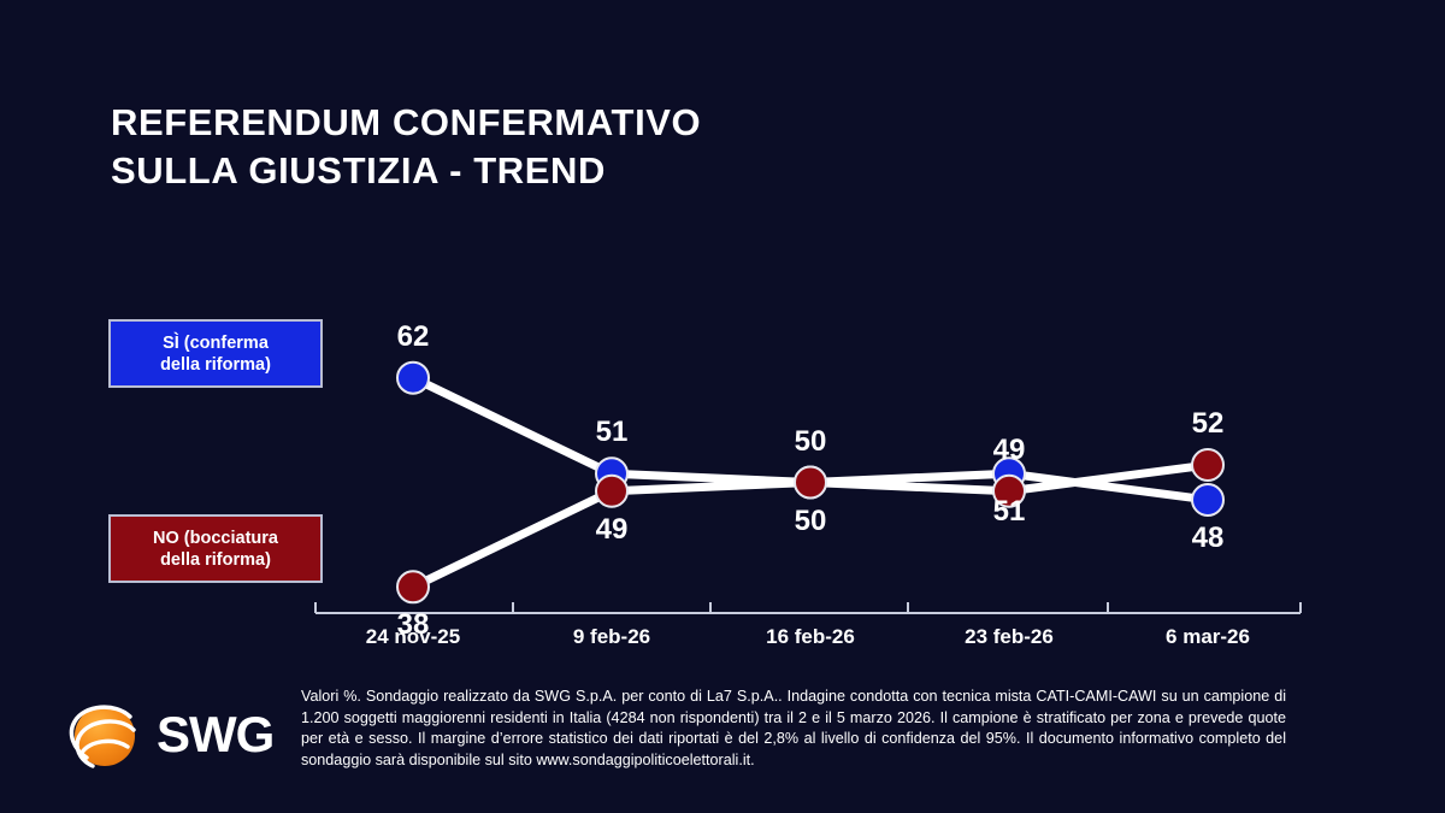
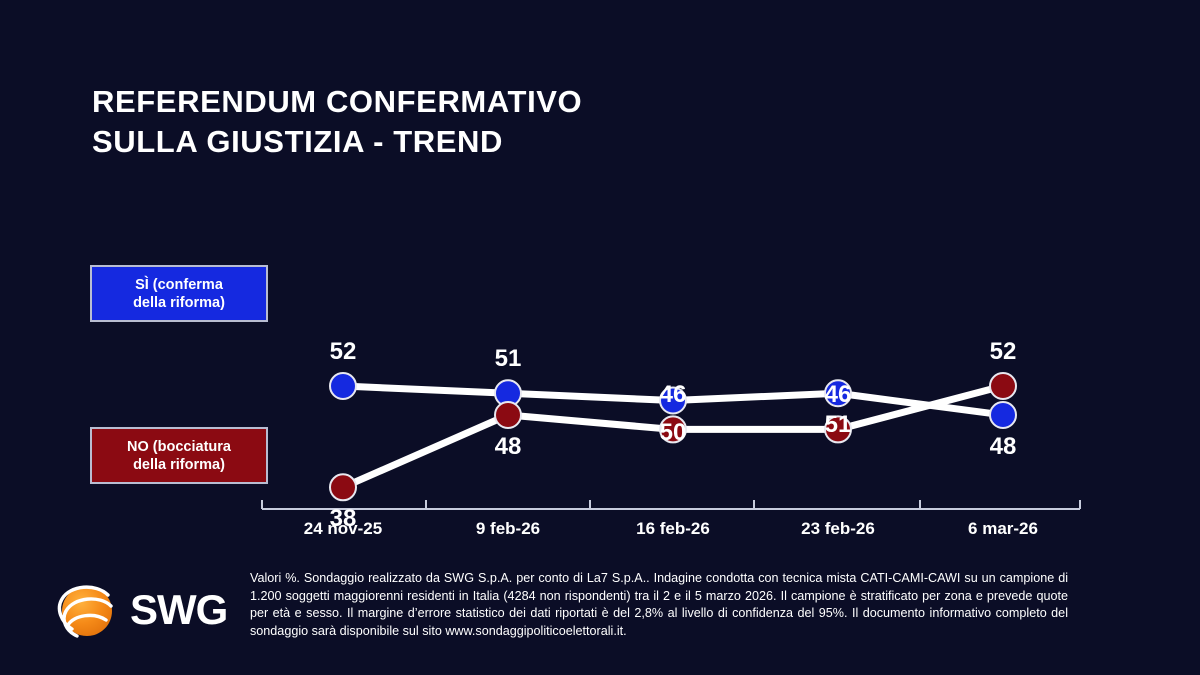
SÌ (conferma della riforma)/24 nov-25: 62 -> 52
NO (bocciatura della riforma)/9 feb-26: 49 -> 48
NO (bocciatura della riforma)/16 feb-26: 50 -> 46
NO (bocciatura della riforma)/23 feb-26: 49 -> 46
